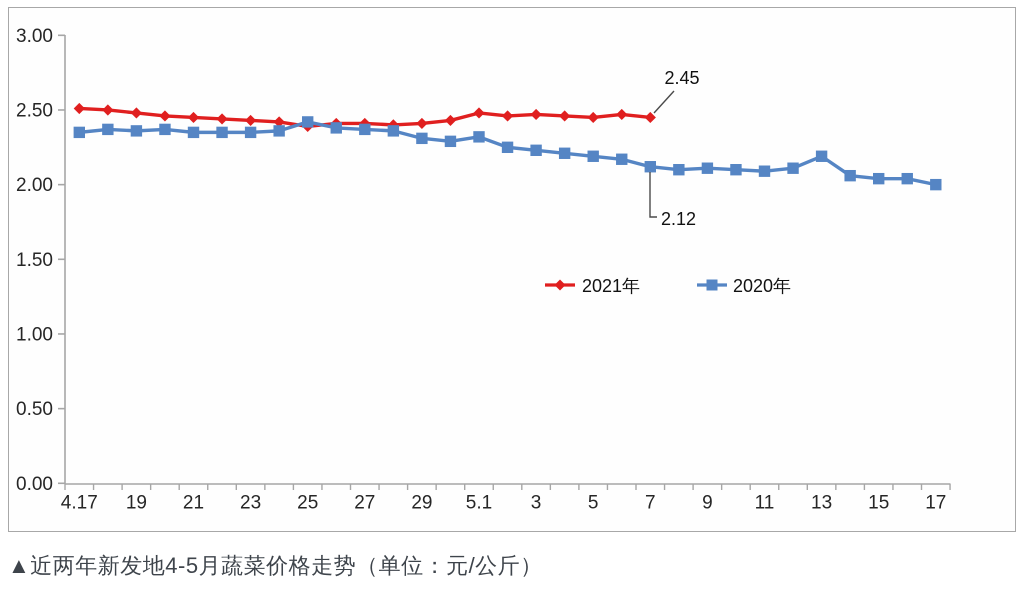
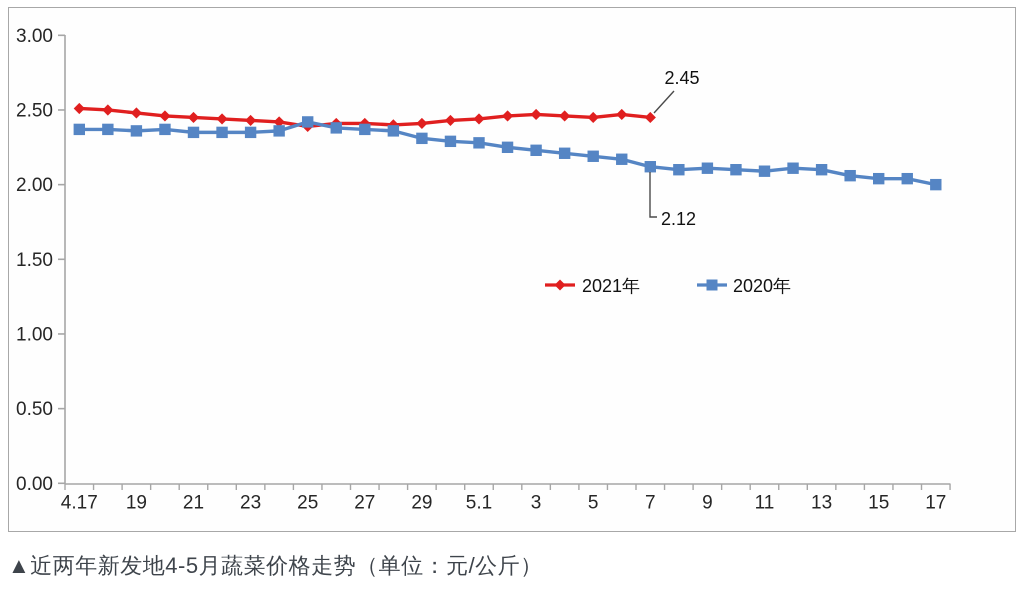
2020年/4.17: 2.35 -> 2.37
2021年/5.1: 2.48 -> 2.44
2020年/5.1: 2.32 -> 2.28
2020年/5.13: 2.19 -> 2.10
